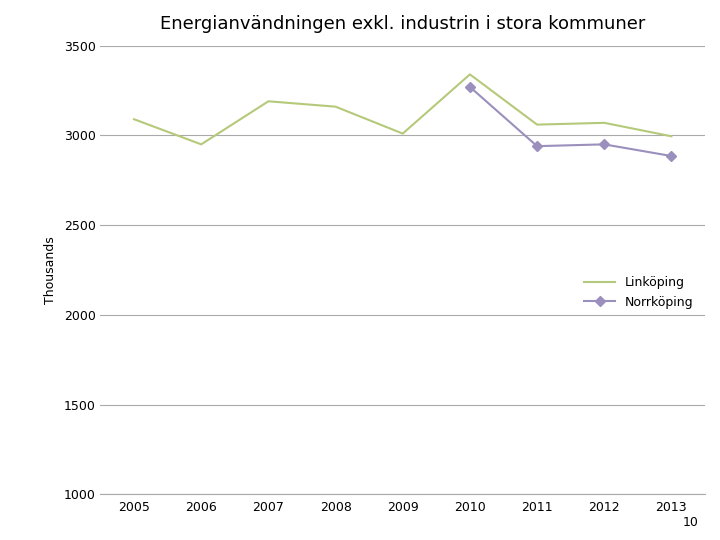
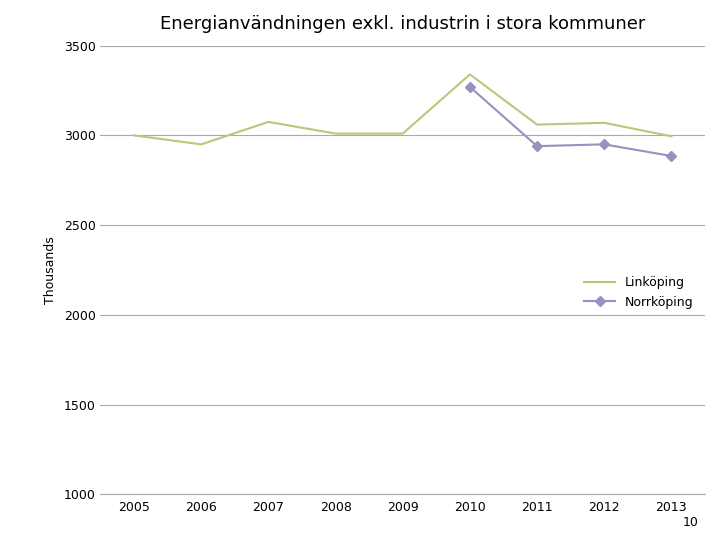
Linköping/2005: 3090 -> 3000
Linköping/2007: 3190 -> 3080
Linköping/2008: 3160 -> 3010
